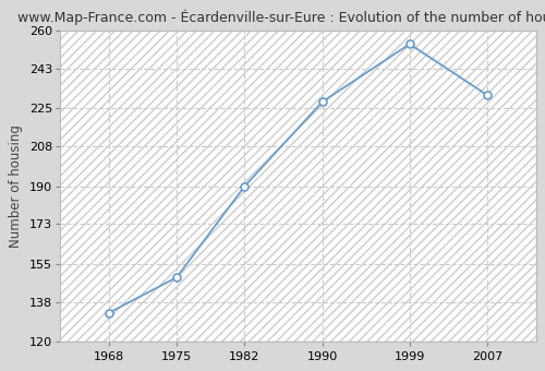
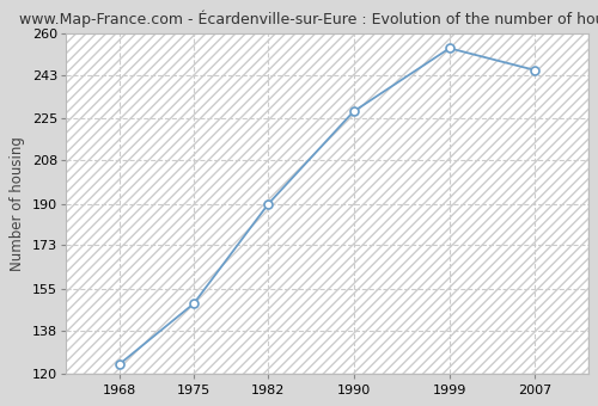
1968: 133 -> 124
2007: 231 -> 245
